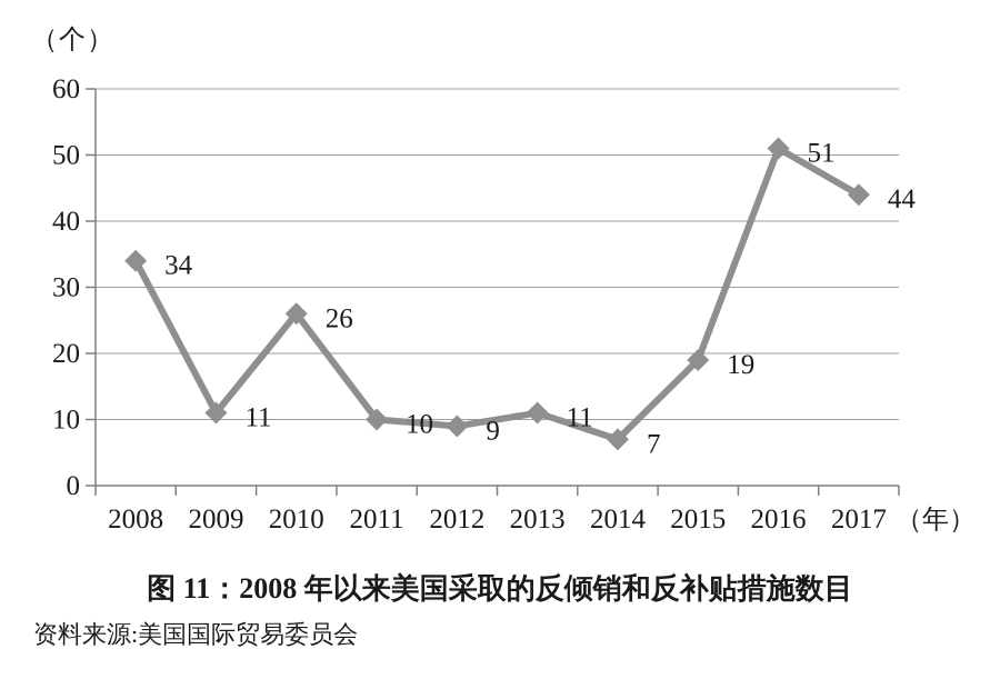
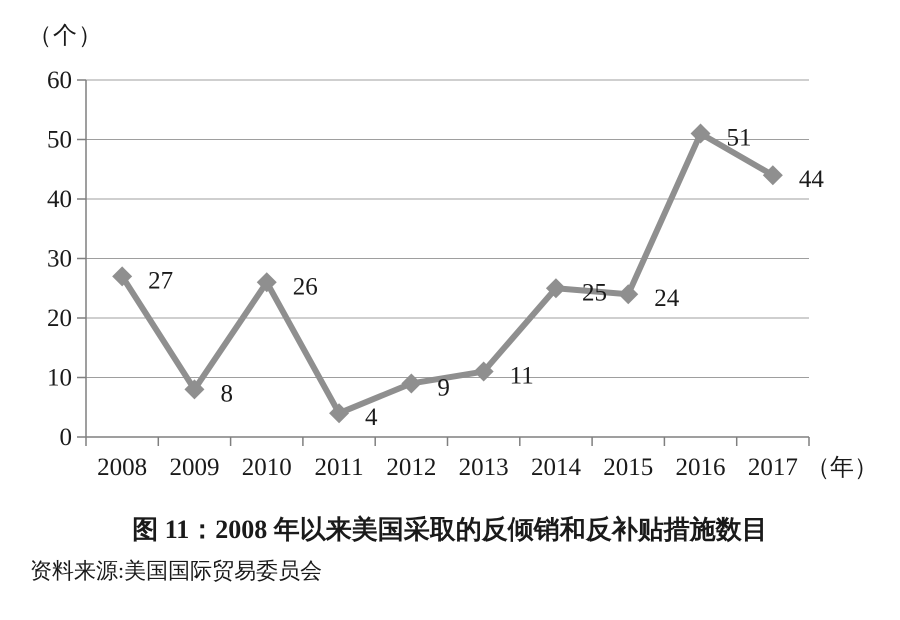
2008: 34 -> 27
2009: 11 -> 8
2011: 10 -> 4
2014: 7 -> 25
2015: 19 -> 24
